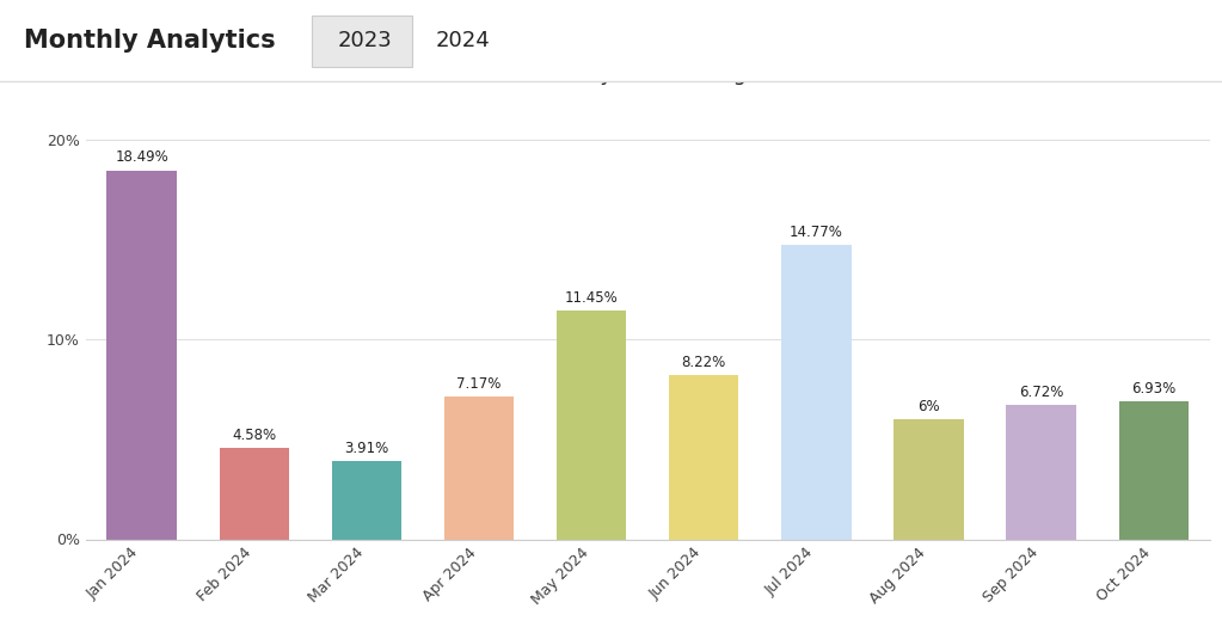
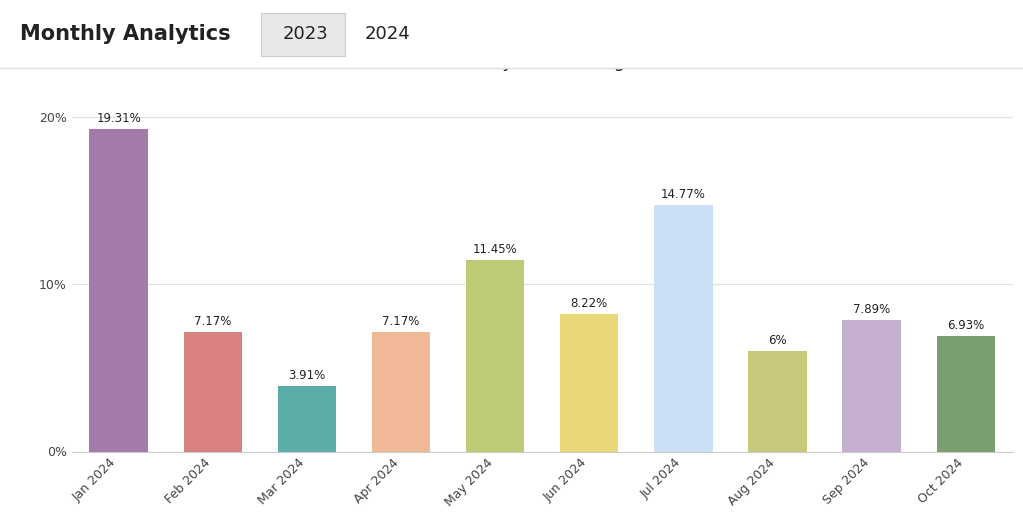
Jan 2024: 18.49% -> 19.31%
Feb 2024: 4.58% -> 7.17%
Sep 2024: 6.72% -> 7.89%
